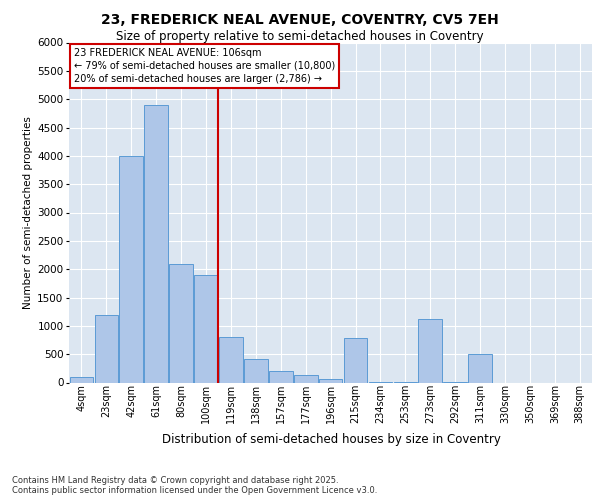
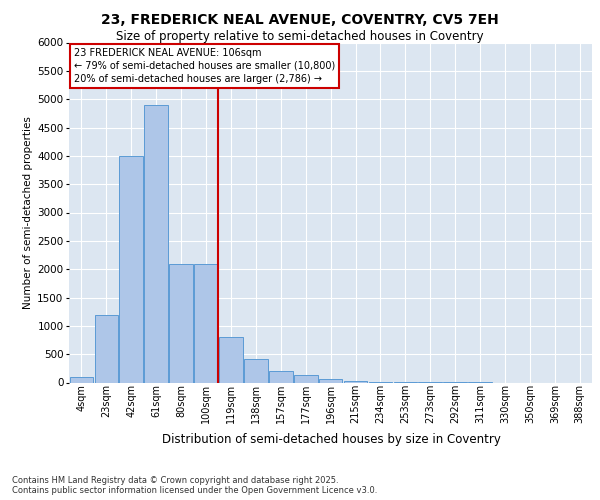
100sqm: 1900 -> 2100
215sqm: 780 -> 30
273sqm: 1120 -> 0
311sqm: 500 -> 0
